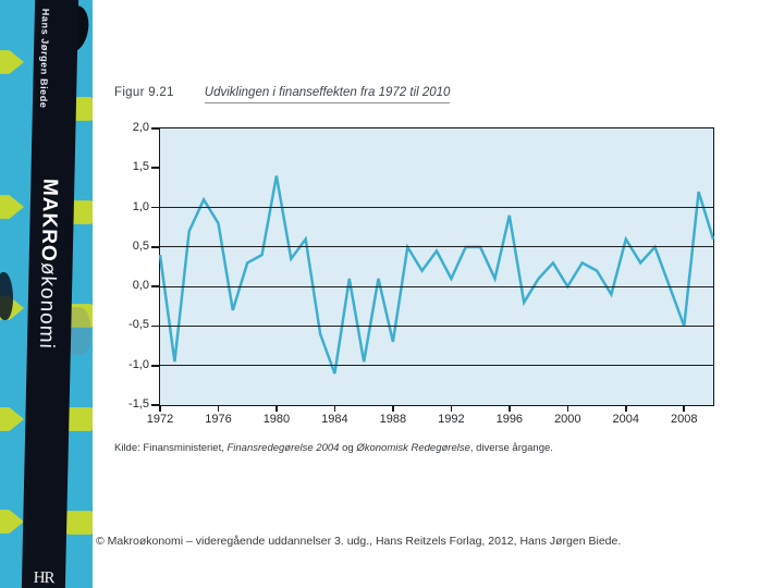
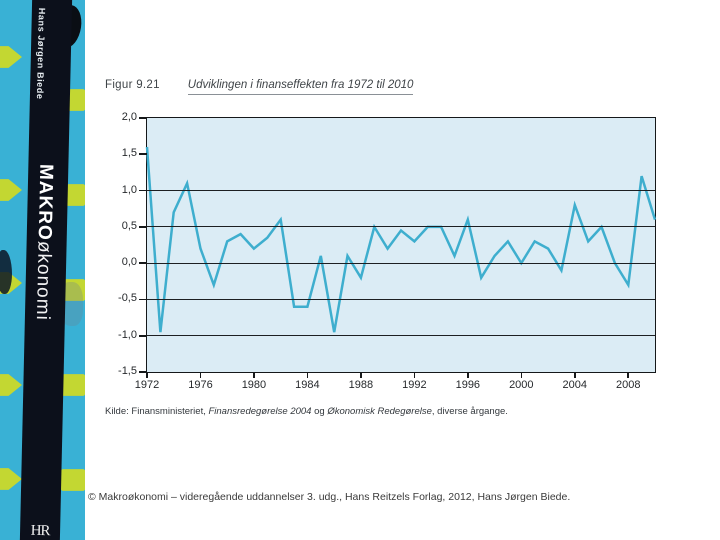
1972: 0,4 -> 1,6
1976: 0,8 -> 0,2
1980: 1,4 -> 0,2
1984: -1,1 -> -0,6
1988: -0,7 -> -0,2
1992: 0,1 -> 0,3
1996: 0,9 -> 0,6
2004: 0,6 -> 0,8
2008: -0,5 -> -0,3
